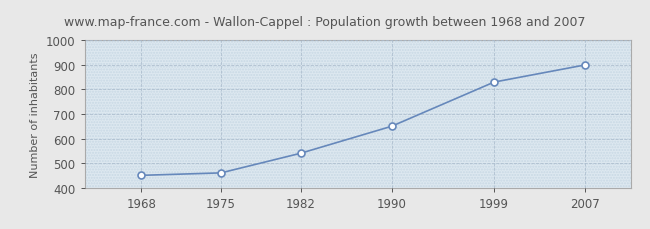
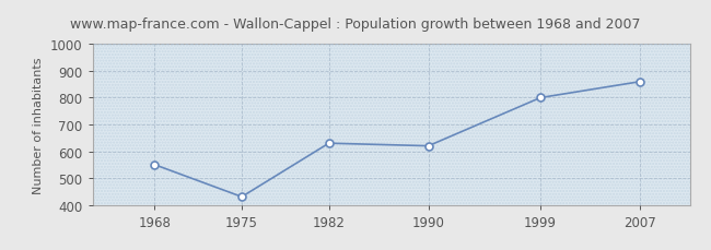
1968: 450 -> 550
1975: 460 -> 430
1982: 540 -> 630
1990: 650 -> 620
1999: 830 -> 800
2007: 900 -> 860
